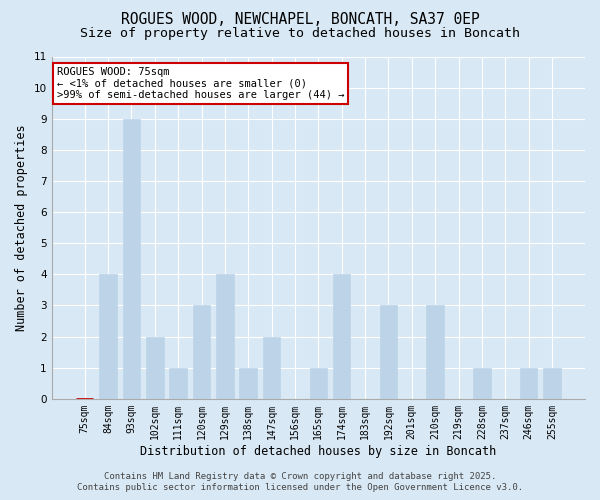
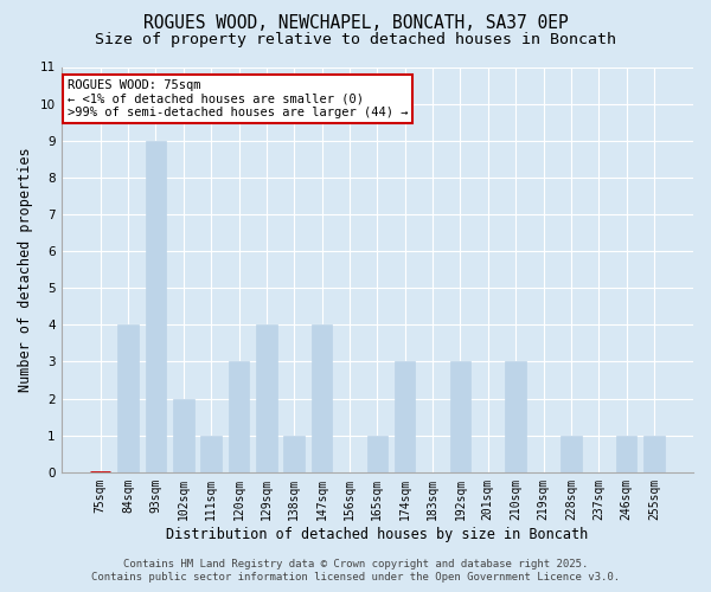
147sqm: 2 -> 4
174sqm: 4 -> 3
